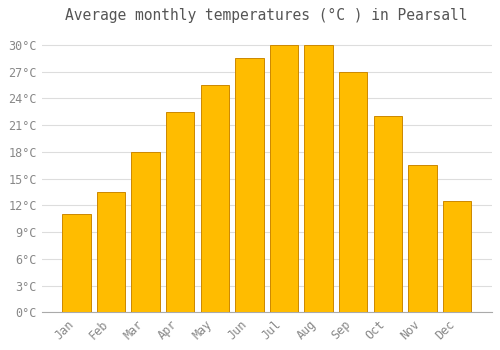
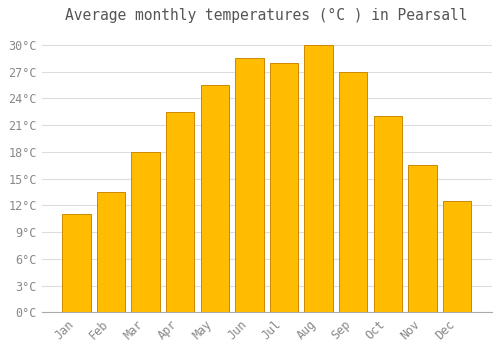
Jul: 30.0°C -> 28.0°C
